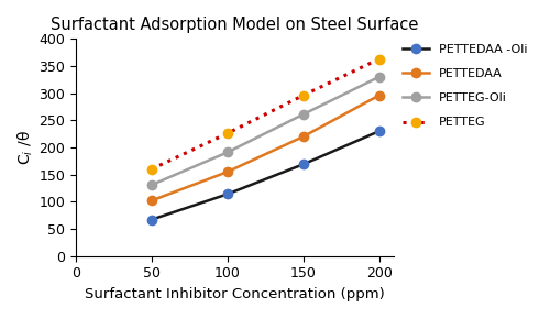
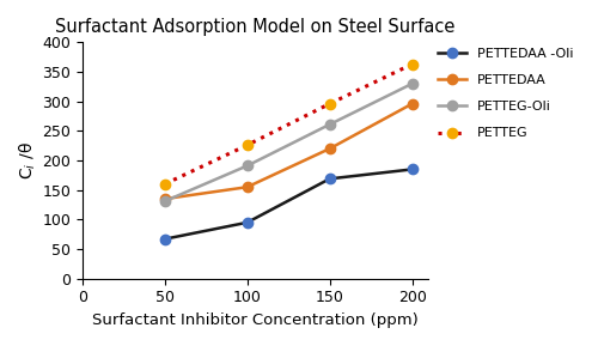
PETTEDAA/50: 102 -> 135
PETTEDAA -Oli/100: 114 -> 95
PETTEDAA -Oli/200: 230 -> 185
